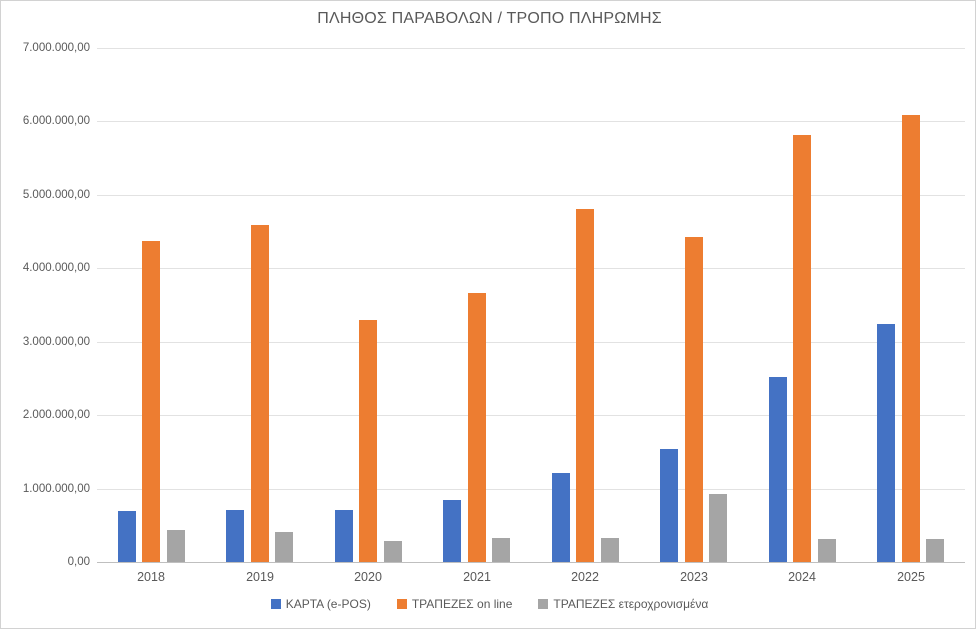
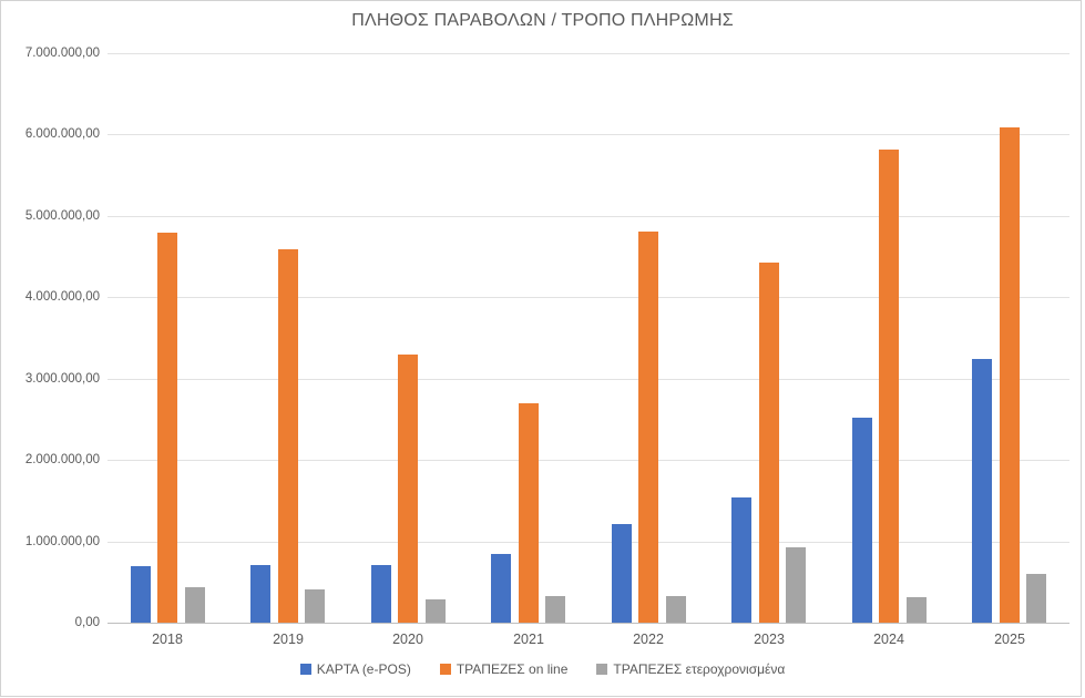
ΤΡΑΠΕΖΕΣ on line/2018: 4400000 -> 4800000
ΤΡΑΠΕΖΕΣ on line/2021: 3700000 -> 2700000
ΤΡΑΠΕΖΕΣ ετεροχρονισμένα/2025: 300000 -> 600000
